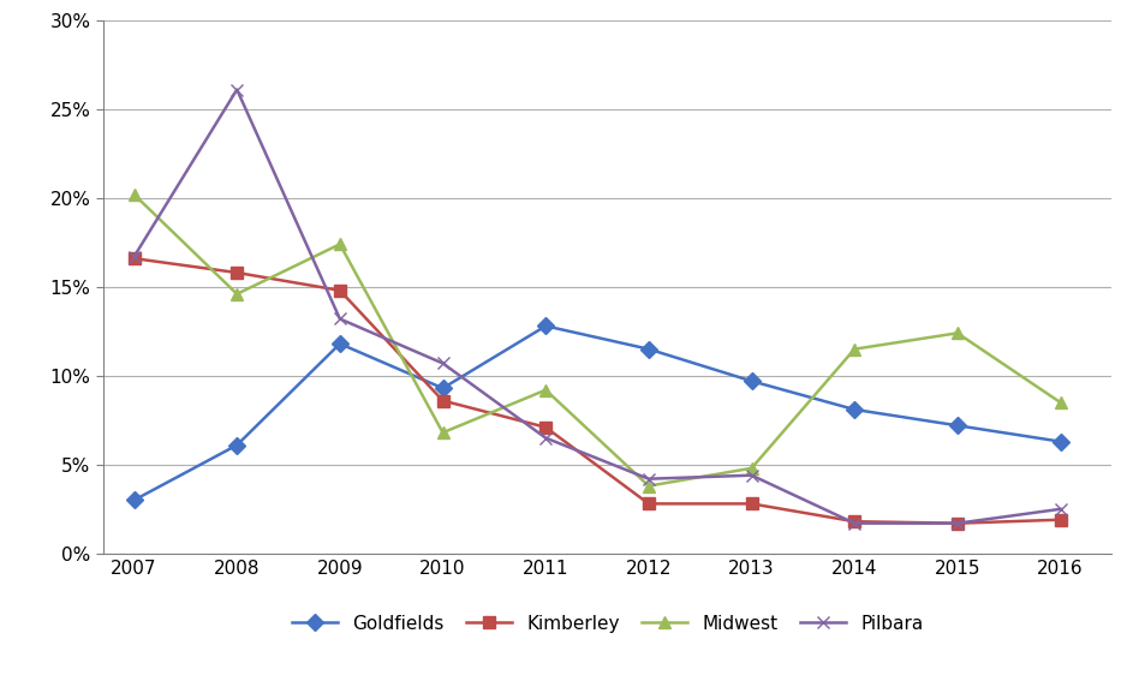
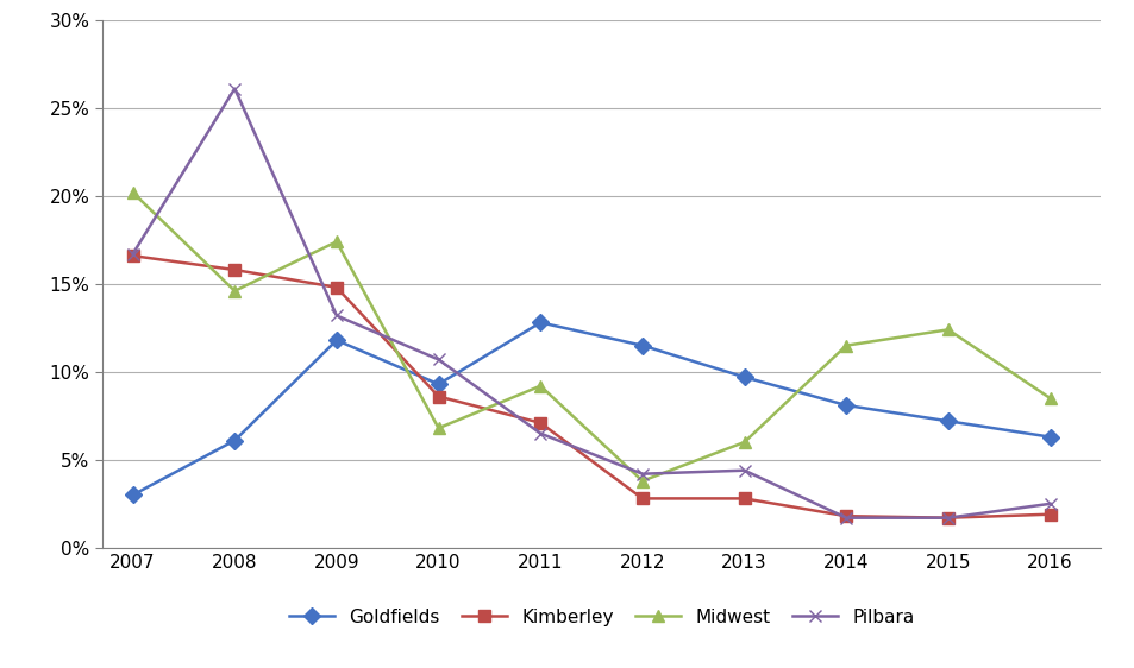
Midwest/2013: 4.8% -> 6.0%
